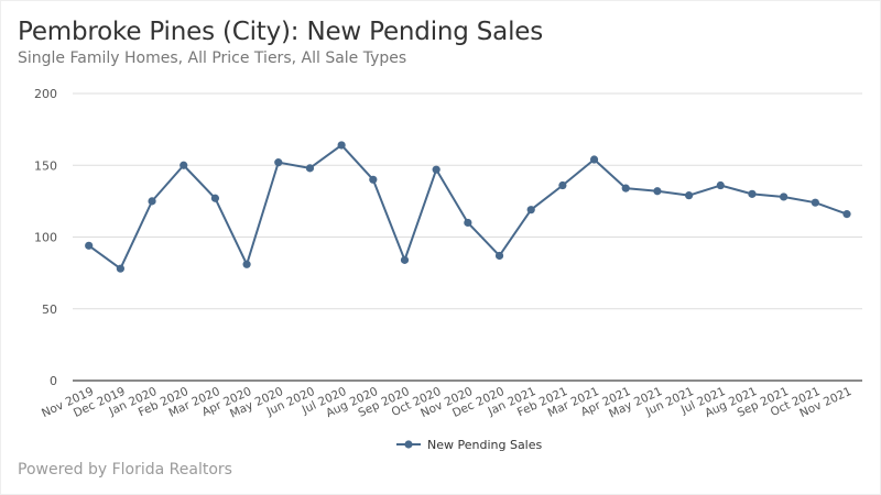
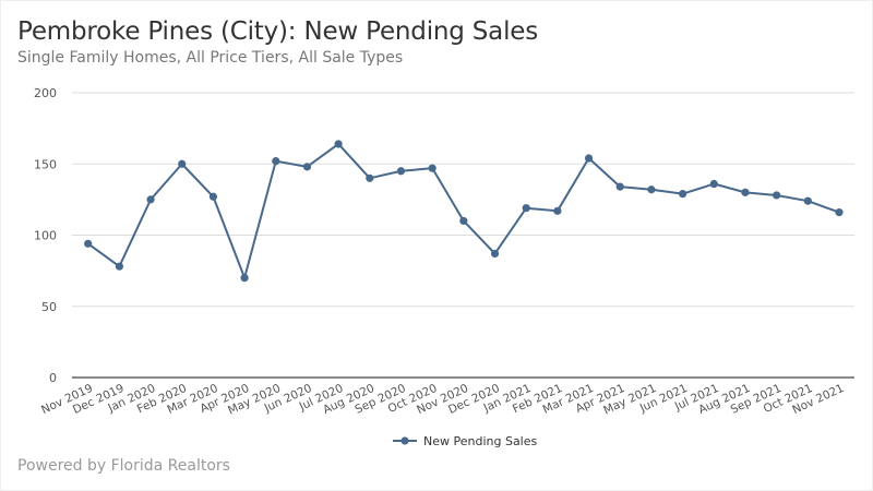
Apr 2020: 81 -> 70
Sep 2020: 84 -> 145
Feb 2021: 136 -> 117
